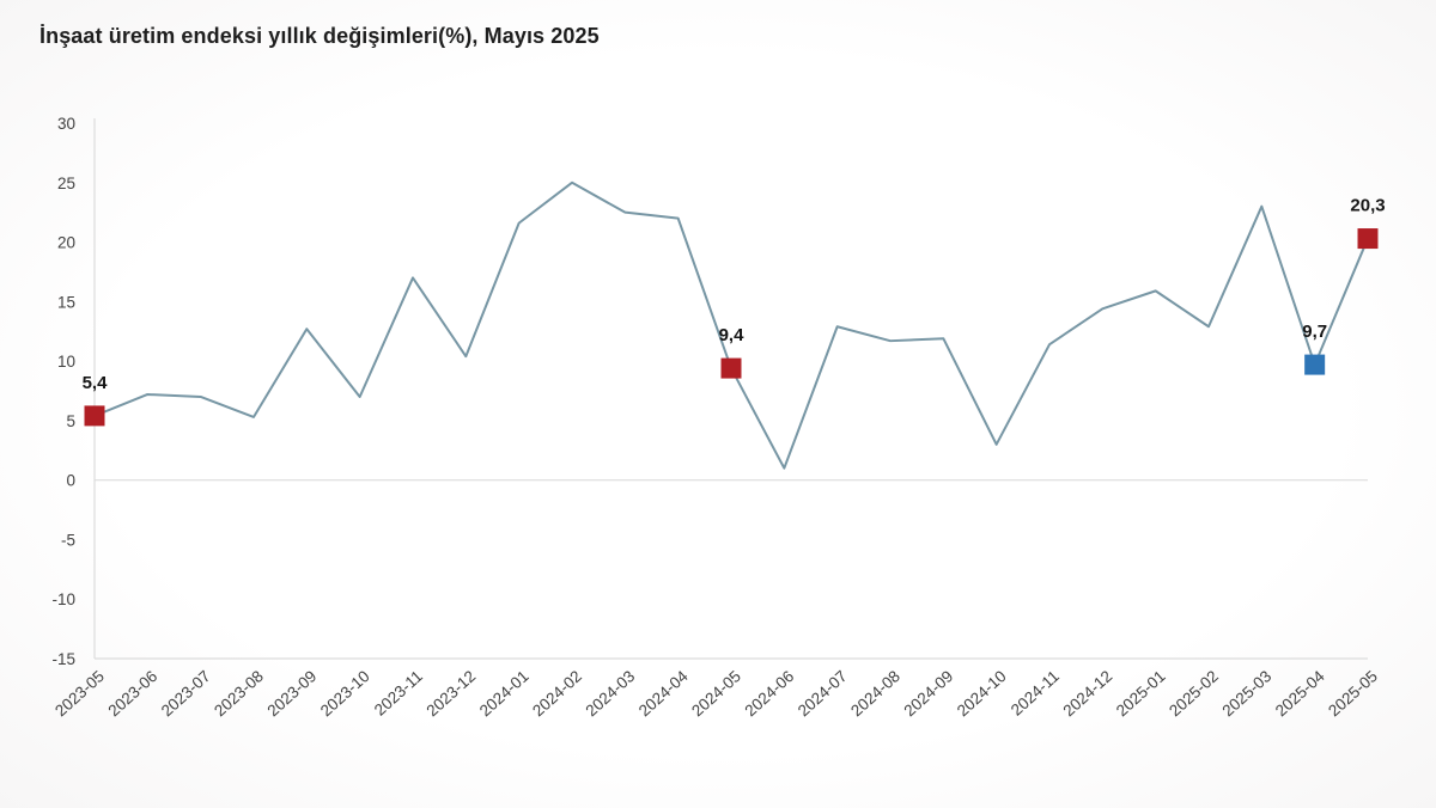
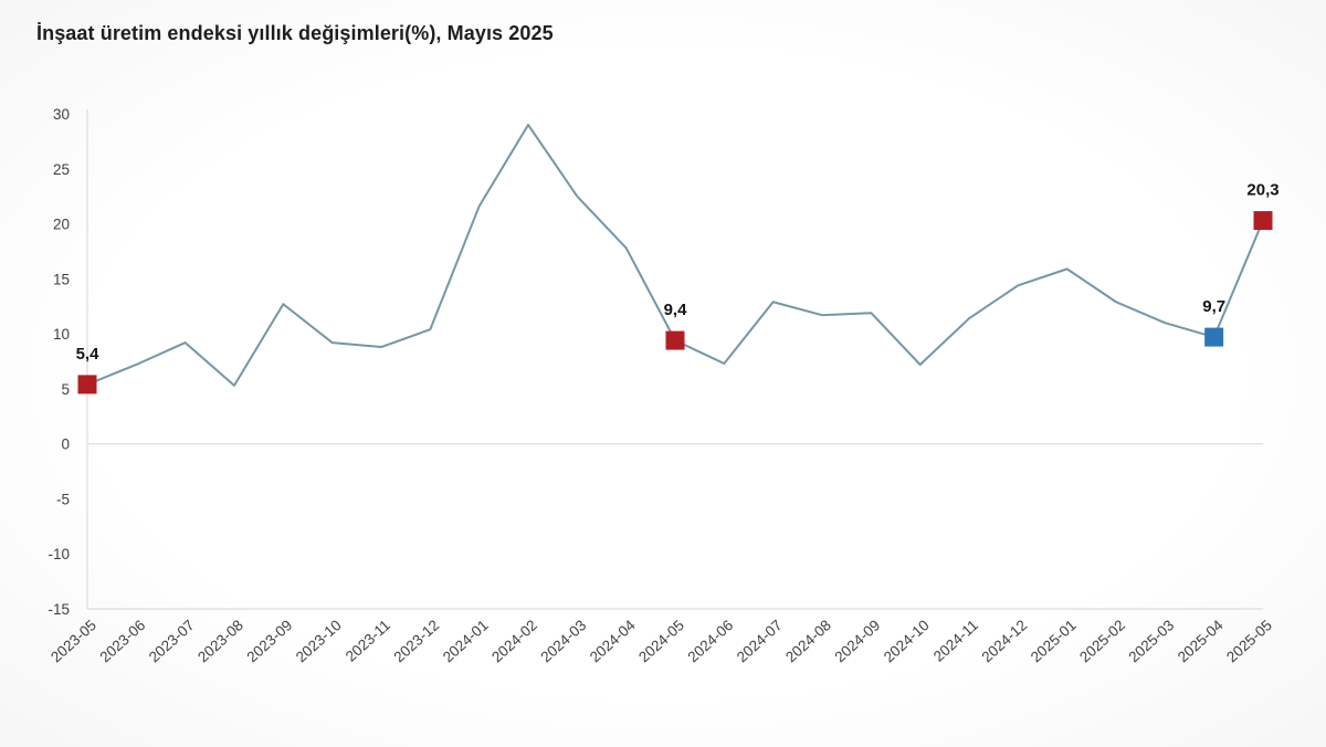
2023-07: 7 -> 9
2023-10: 7 -> 9
2023-11: 17 -> 9
2024-02: 25 -> 29
2024-04: 22 -> 18
2024-06: 1 -> 7
2024-10: 3 -> 7
2025-03: 23 -> 11
